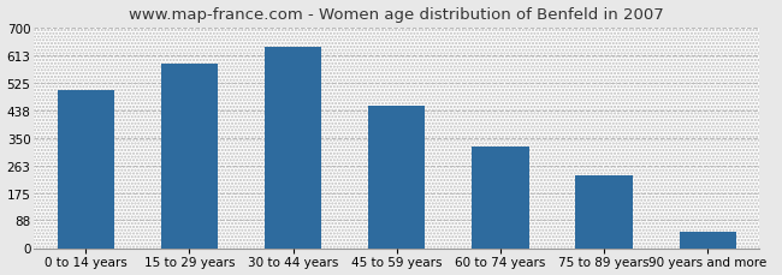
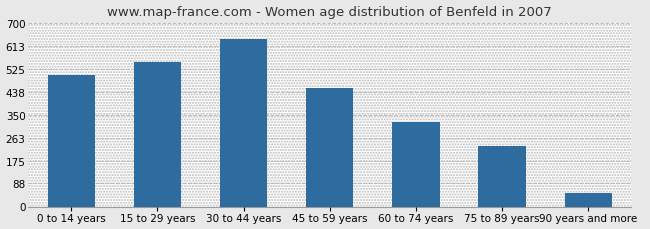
15 to 29 years: 585 -> 549
